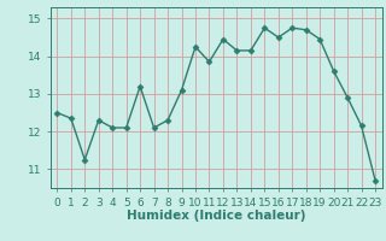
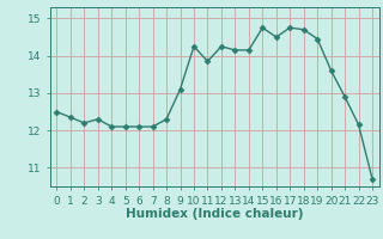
2: 11.25 -> 12.20
6: 13.20 -> 12.10
12: 14.45 -> 14.25
